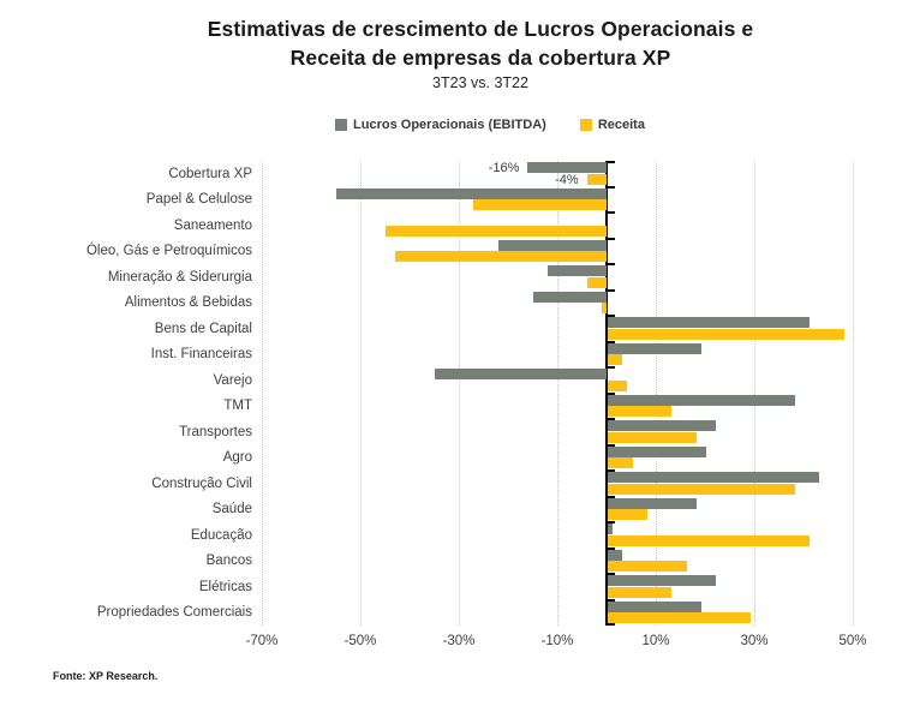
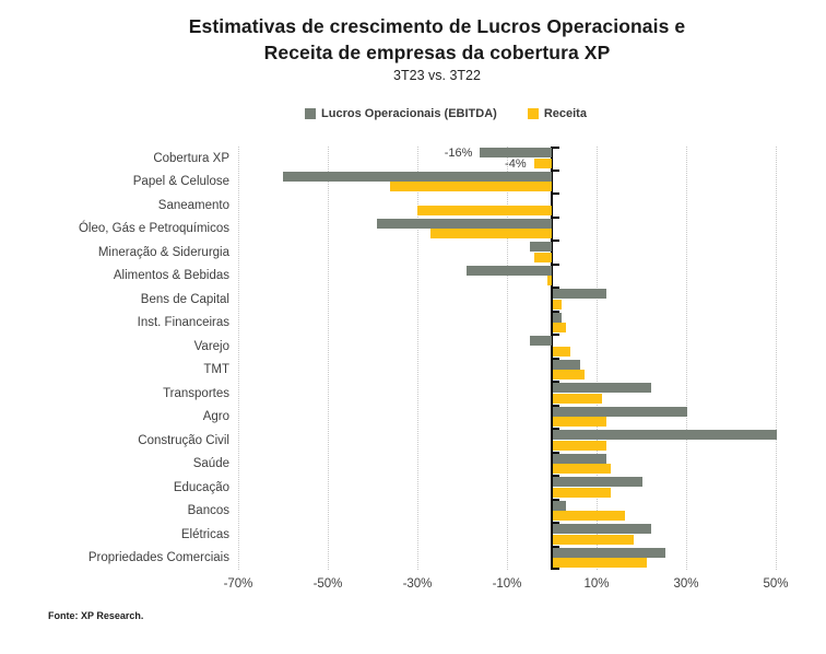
Lucros Operacionais (EBITDA)/Papel & Celulose: -55% -> -60%
Receita/Papel & Celulose: -27% -> -36%
Receita/Saneamento: -45% -> -30%
Lucros Operacionais (EBITDA)/Óleo, Gás e Petroquímicos: -22% -> -39%
Receita/Óleo, Gás e Petroquímicos: -43% -> -27%
Lucros Operacionais (EBITDA)/Mineração & Siderurgia: -12% -> -5%
Lucros Operacionais (EBITDA)/Alimentos & Bebidas: -15% -> -19%
Lucros Operacionais (EBITDA)/Bens de Capital: 41% -> 12%
Receita/Bens de Capital: 48% -> 2%
Lucros Operacionais (EBITDA)/Inst. Financeiras: 19% -> 2%
Lucros Operacionais (EBITDA)/Varejo: -35% -> -5%
Lucros Operacionais (EBITDA)/TMT: 38% -> 6%
Receita/TMT: 13% -> 7%
Receita/Transportes: 18% -> 11%
Lucros Operacionais (EBITDA)/Agro: 20% -> 30%
Receita/Agro: 5% -> 12%
Lucros Operacionais (EBITDA)/Construção Civil: 43% -> 50%
Receita/Construção Civil: 38% -> 12%
Lucros Operacionais (EBITDA)/Saúde: 18% -> 12%
Receita/Saúde: 8% -> 13%
Lucros Operacionais (EBITDA)/Educação: 1% -> 20%
Receita/Educação: 41% -> 13%
Receita/Elétricas: 13% -> 18%
Lucros Operacionais (EBITDA)/Propriedades Comerciais: 19% -> 25%
Receita/Propriedades Comerciais: 29% -> 21%
